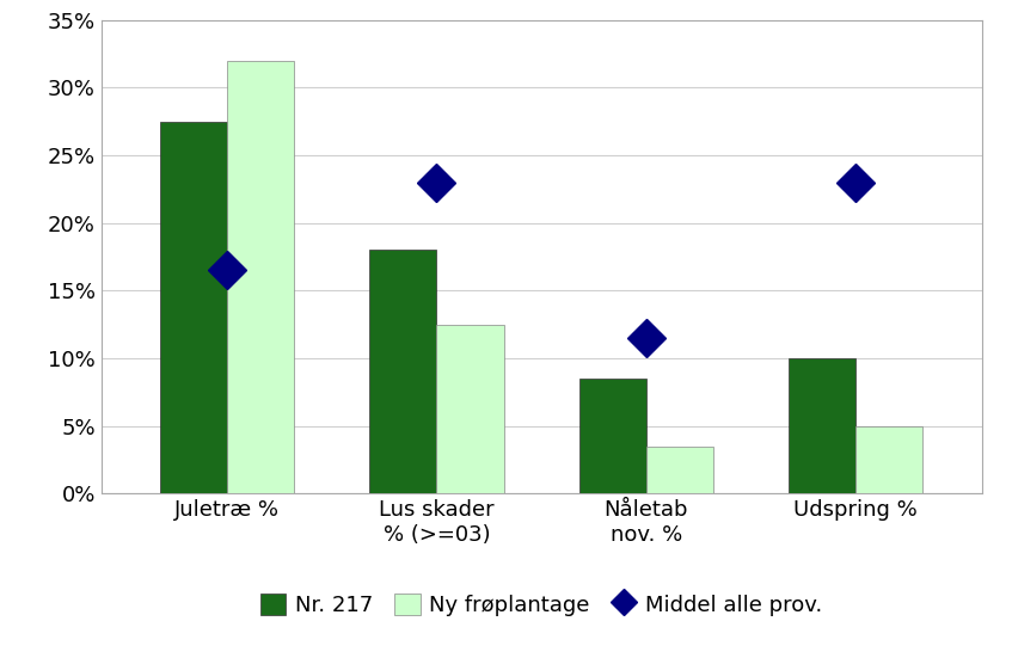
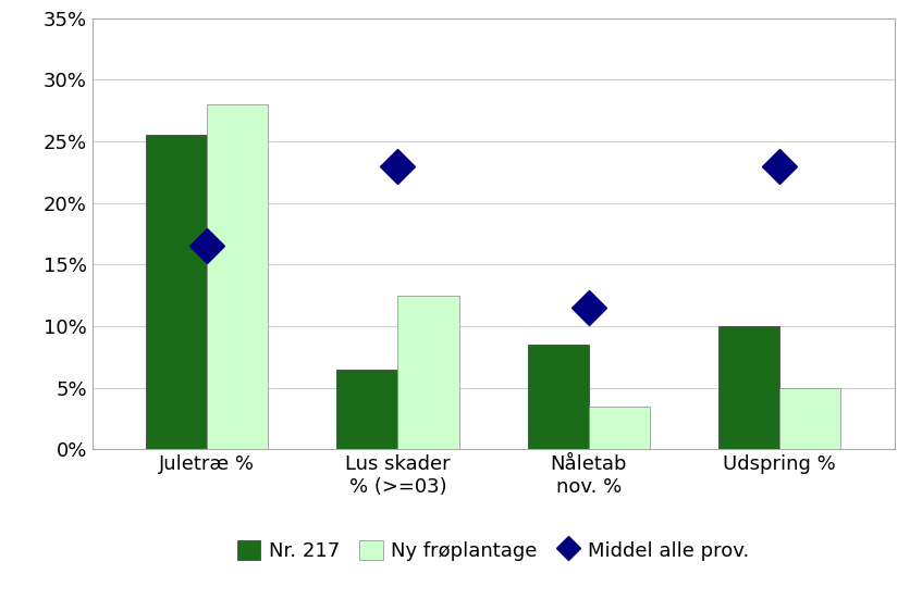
Nr. 217/Juletræ %: 27.5% -> 25.5%
Ny frøplantage/Juletræ %: 32.0% -> 28.0%
Nr. 217/Lus skader % (>=03): 18.0% -> 6.5%
